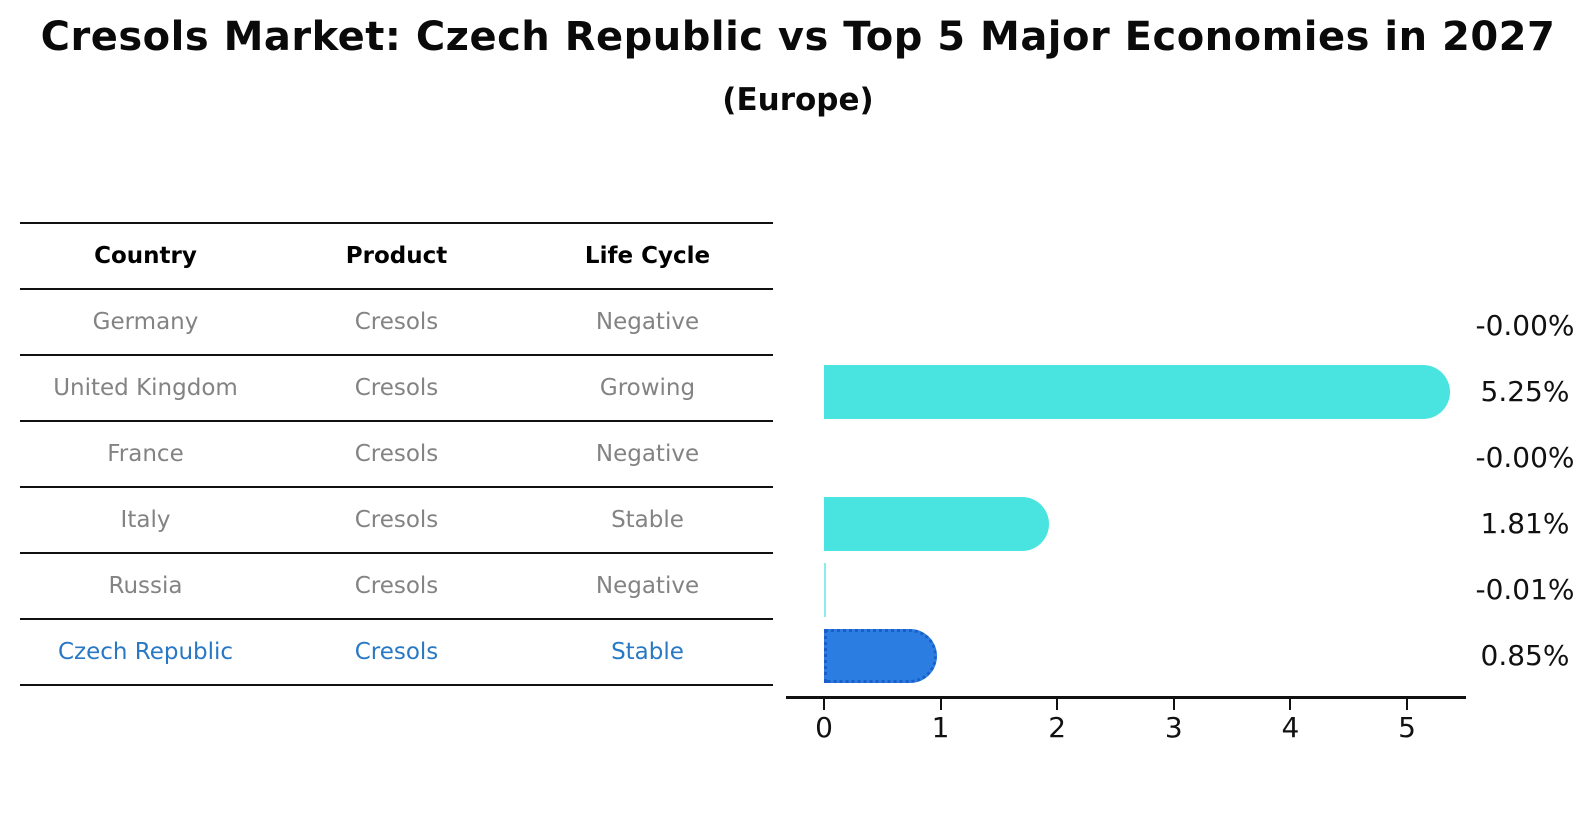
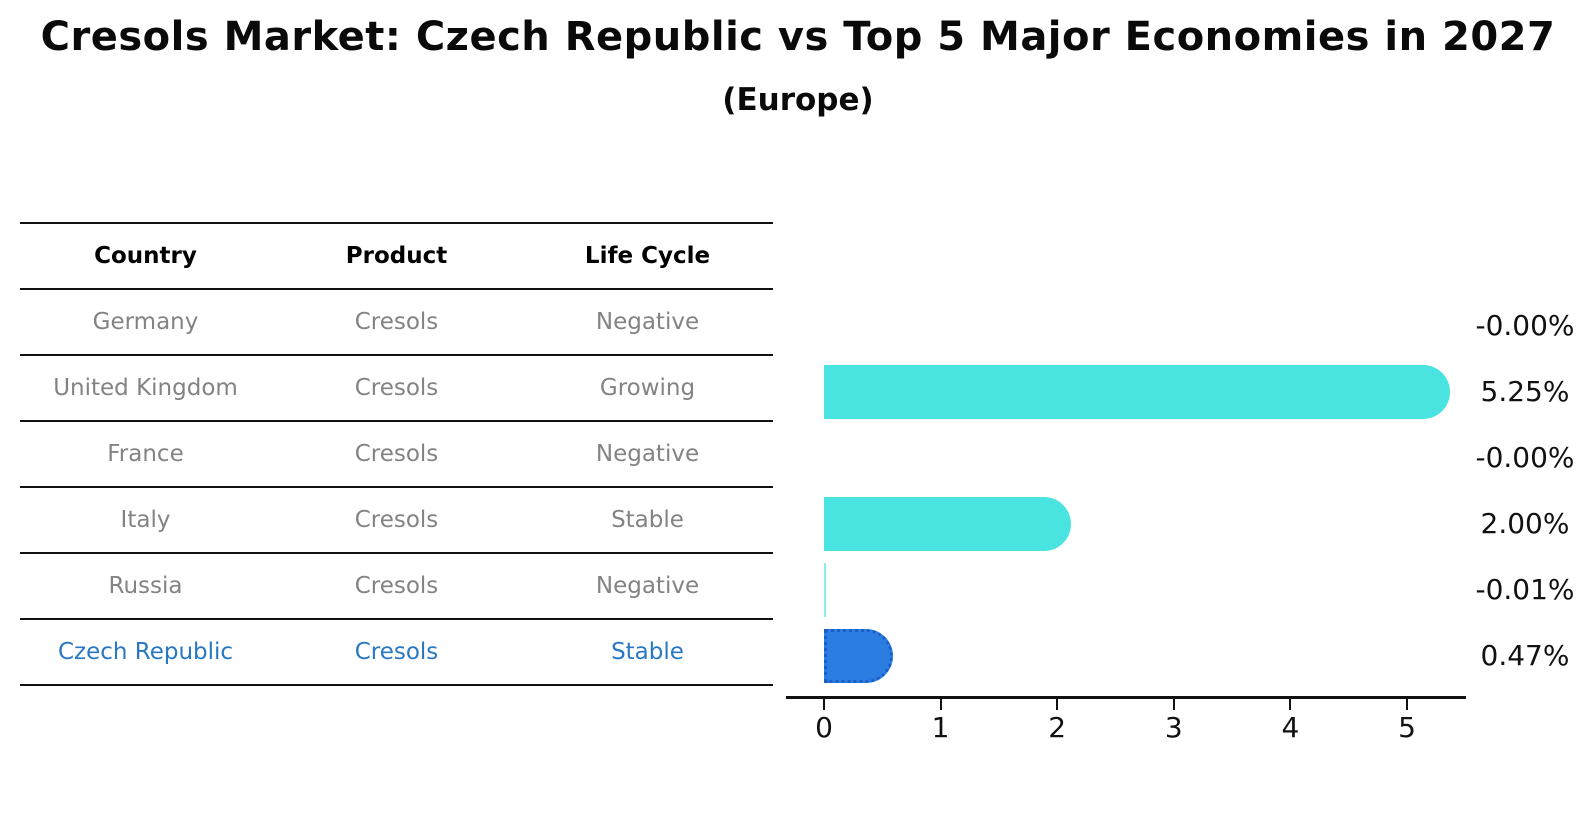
Italy: 1.81% -> 2.00%
Czech Republic: 0.85% -> 0.47%
